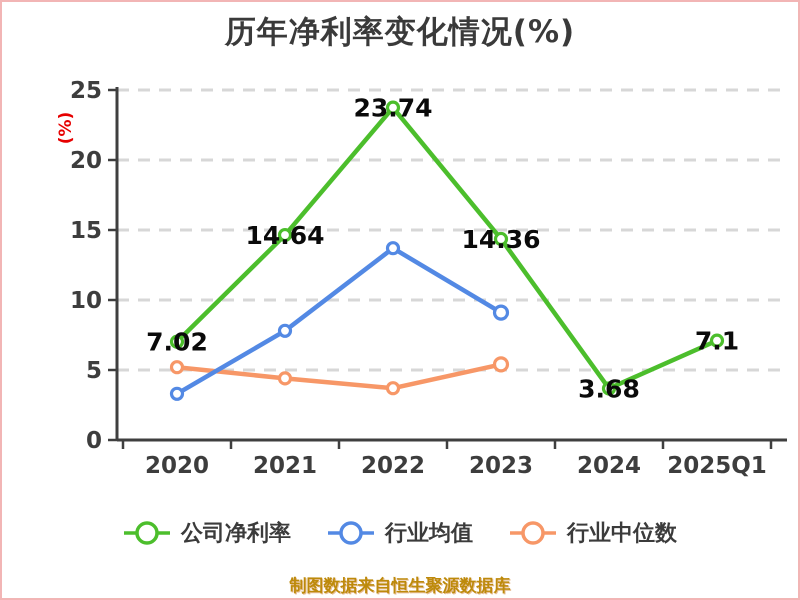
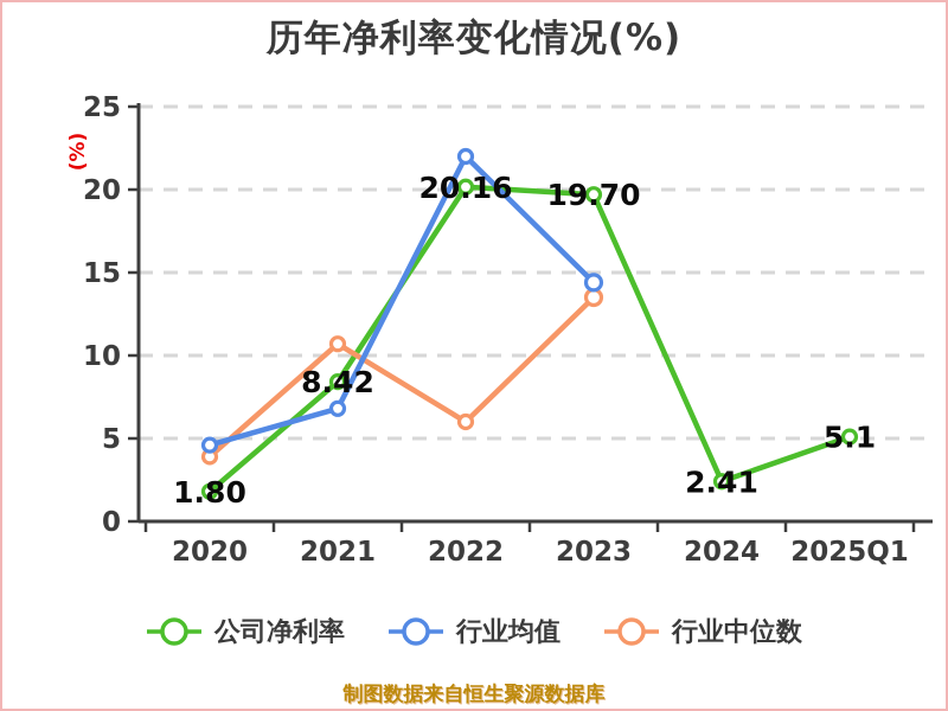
公司净利率/2020: 7.02 -> 1.80
行业均值/2020: 3.3 -> 4.6
行业中位数/2020: 5.2 -> 3.9
公司净利率/2021: 14.64 -> 8.42
行业均值/2021: 7.8 -> 6.8
行业中位数/2021: 4.4 -> 10.7
公司净利率/2022: 23.74 -> 20.16
行业均值/2022: 13.7 -> 22.0
行业中位数/2022: 3.7 -> 6.0
公司净利率/2023: 14.36 -> 19.70
行业均值/2023: 9.1 -> 14.4
行业中位数/2023: 5.4 -> 13.5
公司净利率/2024: 3.68 -> 2.41
公司净利率/2025Q1: 7.1 -> 5.1
